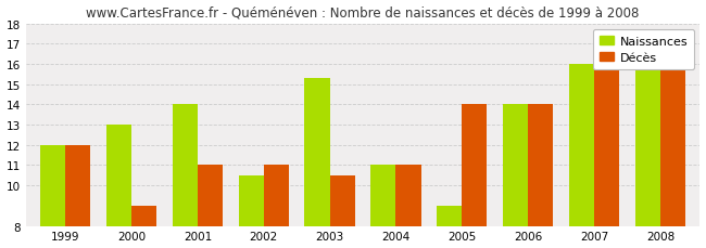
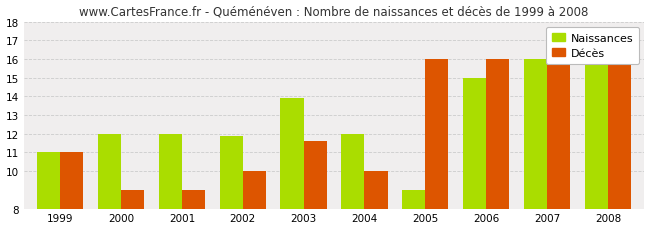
Naissances/1999: 12.0 -> 11.0
Décès/1999: 12.0 -> 11.0
Naissances/2000: 13.0 -> 12.0
Naissances/2001: 14.0 -> 12.0
Décès/2001: 11.0 -> 9.0
Naissances/2002: 10.5 -> 11.9
Décès/2002: 11.0 -> 10.0
Naissances/2003: 15.3 -> 13.9
Décès/2003: 10.5 -> 11.6
Naissances/2004: 11.0 -> 12.0
Décès/2004: 11.0 -> 10.0
Décès/2005: 14.0 -> 16.0
Naissances/2006: 14.0 -> 15.0
Décès/2006: 14.0 -> 16.0
